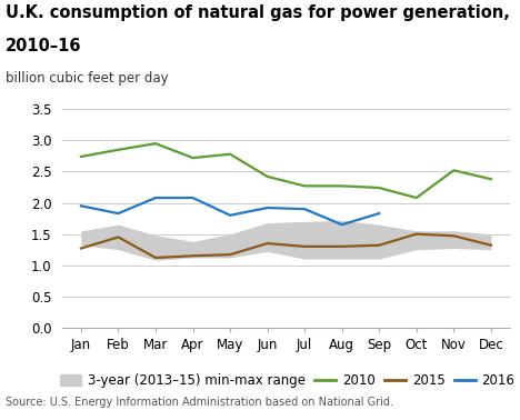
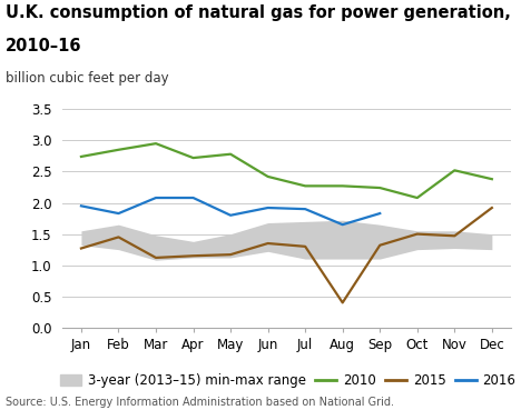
2015/Aug: 1.30 -> 0.40
2015/Dec: 1.32 -> 1.92
